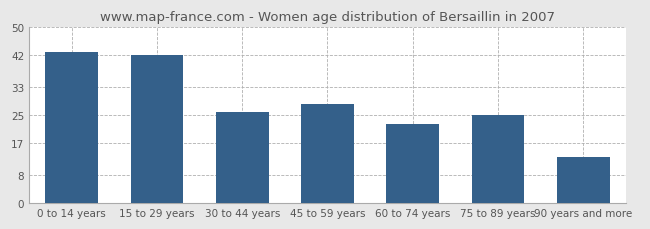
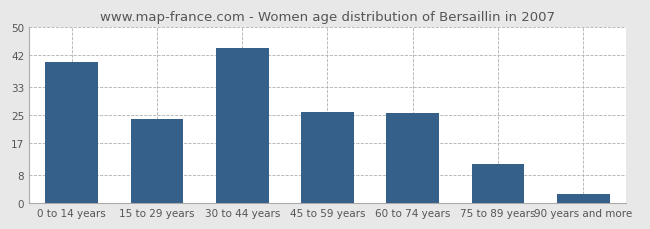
0 to 14 years: 43.0 -> 40.0
15 to 29 years: 42.0 -> 24.0
30 to 44 years: 26.0 -> 44.0
45 to 59 years: 28.0 -> 26.0
60 to 74 years: 22.5 -> 25.5
75 to 89 years: 25.0 -> 11.0
90 years and more: 13.0 -> 2.5
